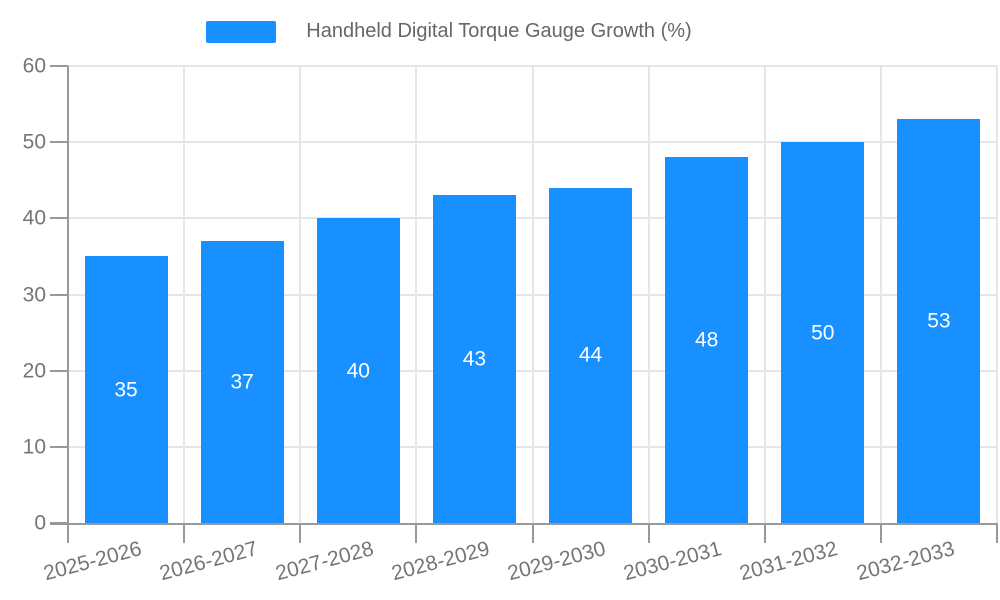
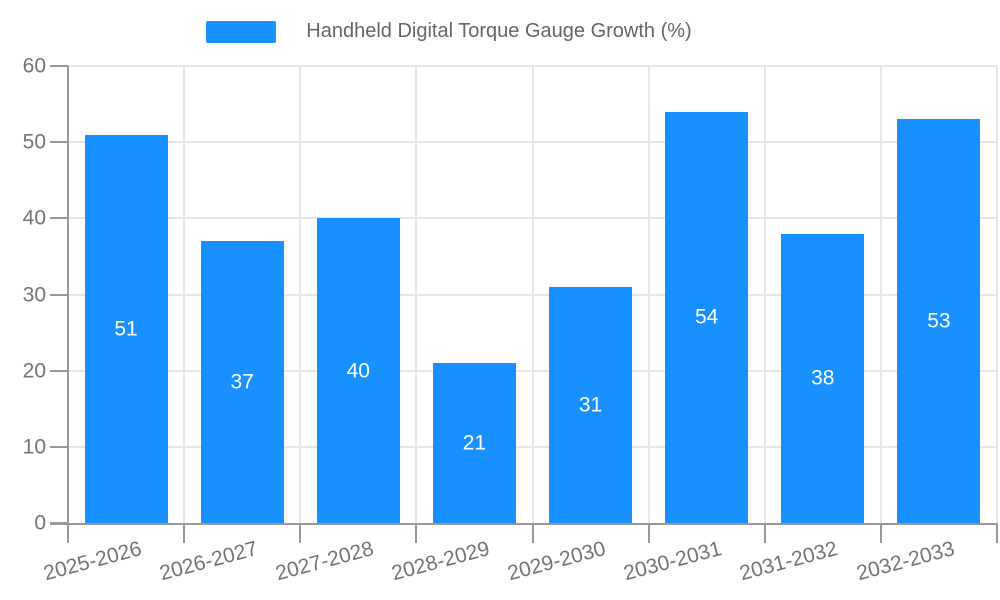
2025-2026: 35 -> 51
2028-2029: 43 -> 21
2029-2030: 44 -> 31
2030-2031: 48 -> 54
2031-2032: 50 -> 38
